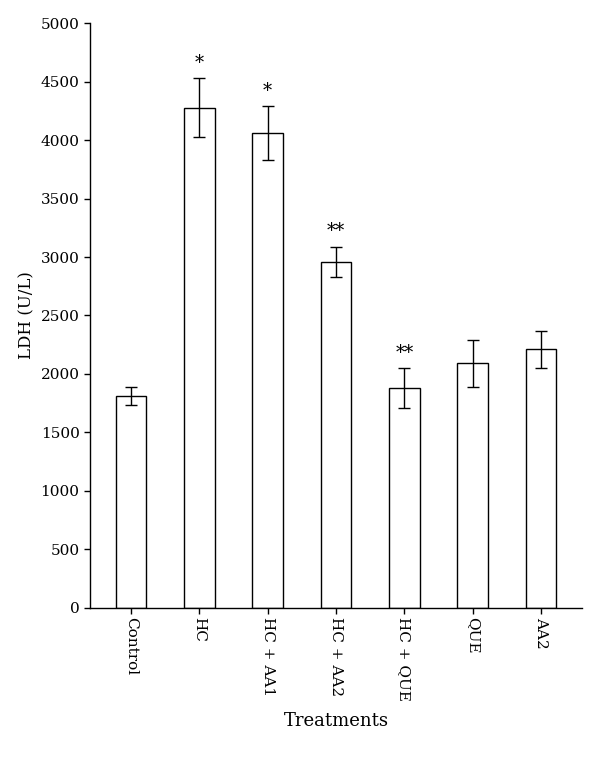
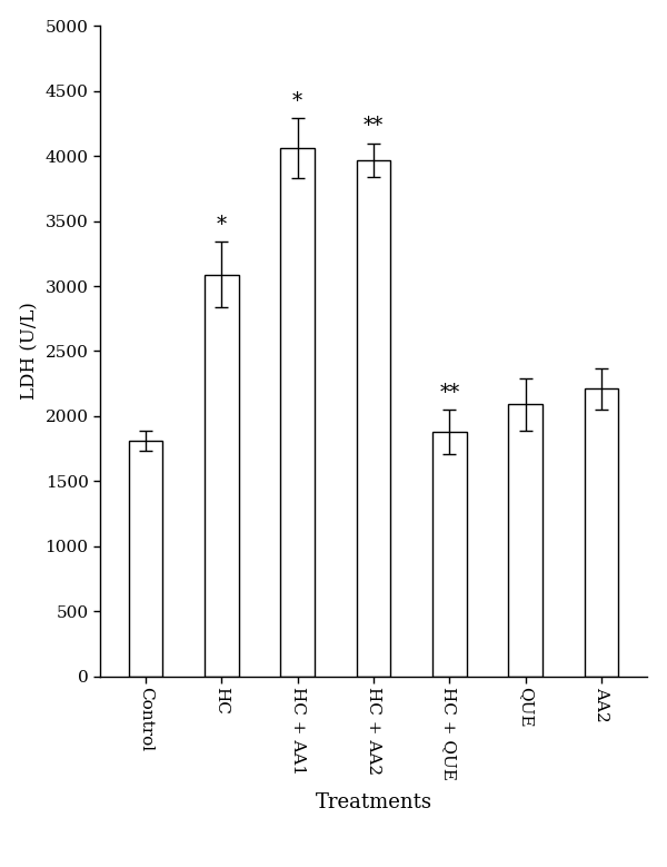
HC: 4280 -> 3090
HC + AA2: 2960 -> 3970
